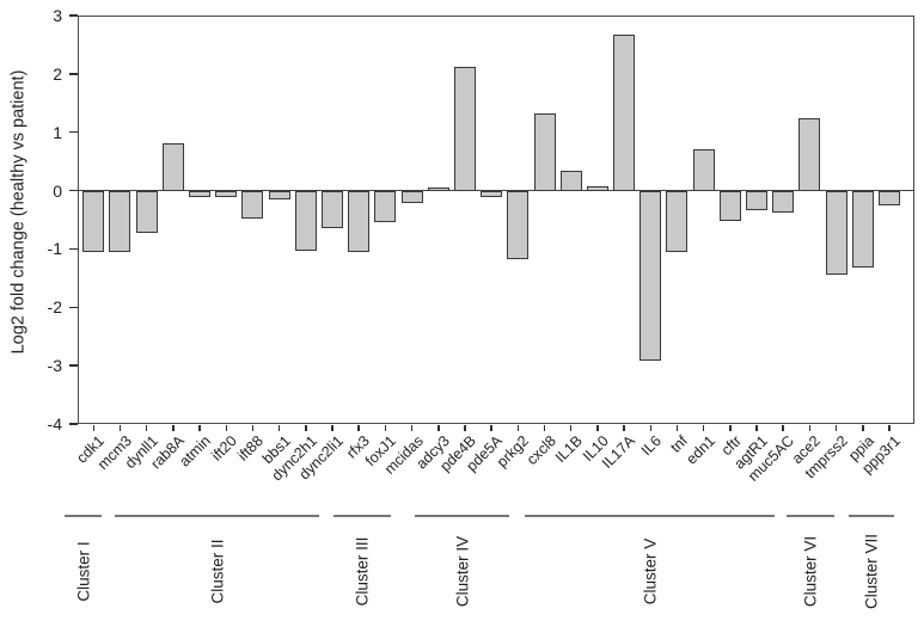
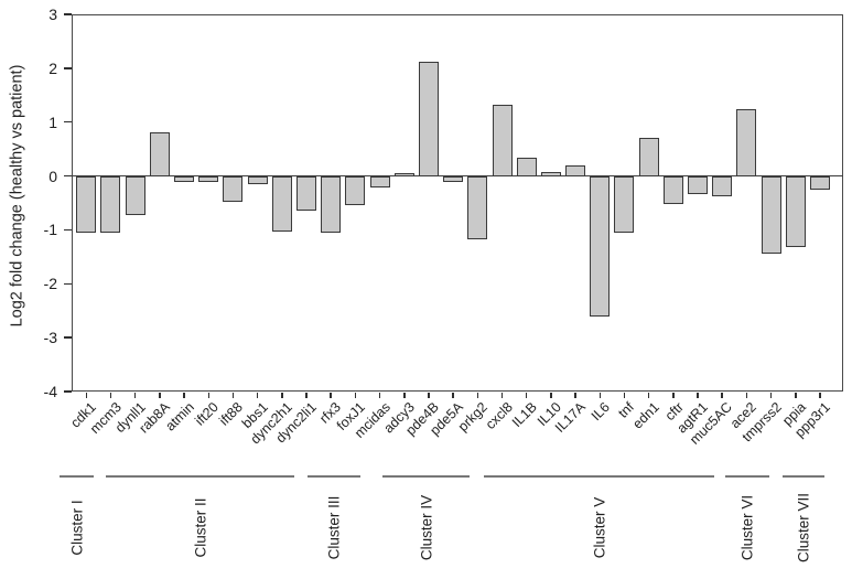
IL17A: 2.7 -> 0.2
IL6: -2.9 -> -2.6
